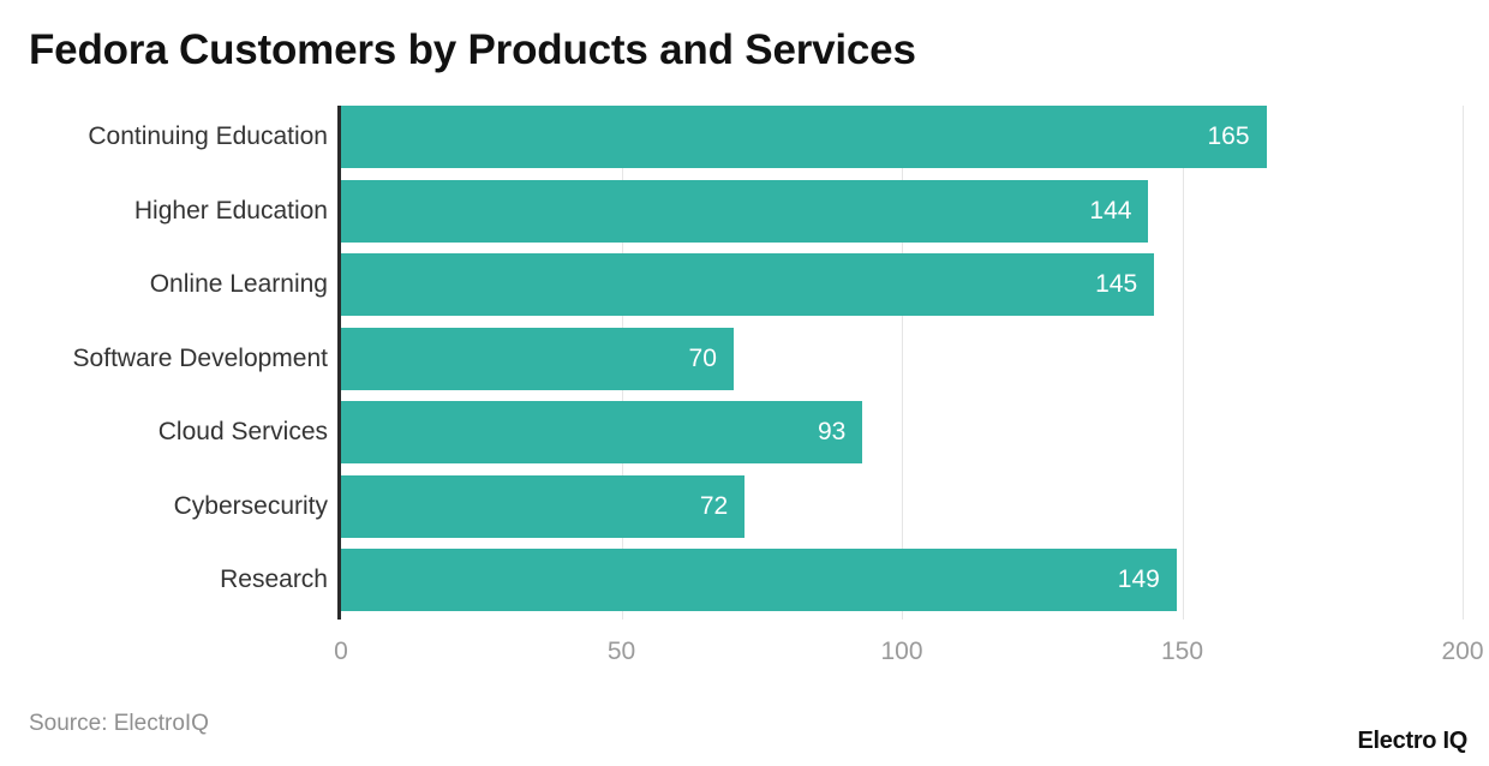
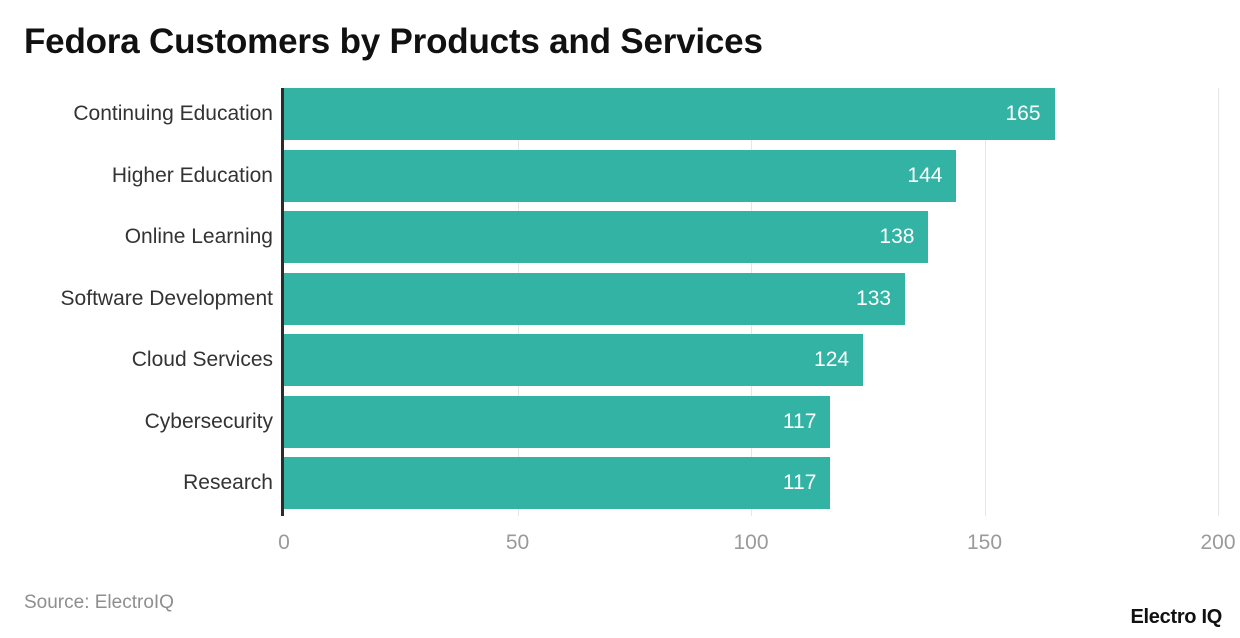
Online Learning: 145 -> 138
Software Development: 70 -> 133
Cloud Services: 93 -> 124
Cybersecurity: 72 -> 117
Research: 149 -> 117
